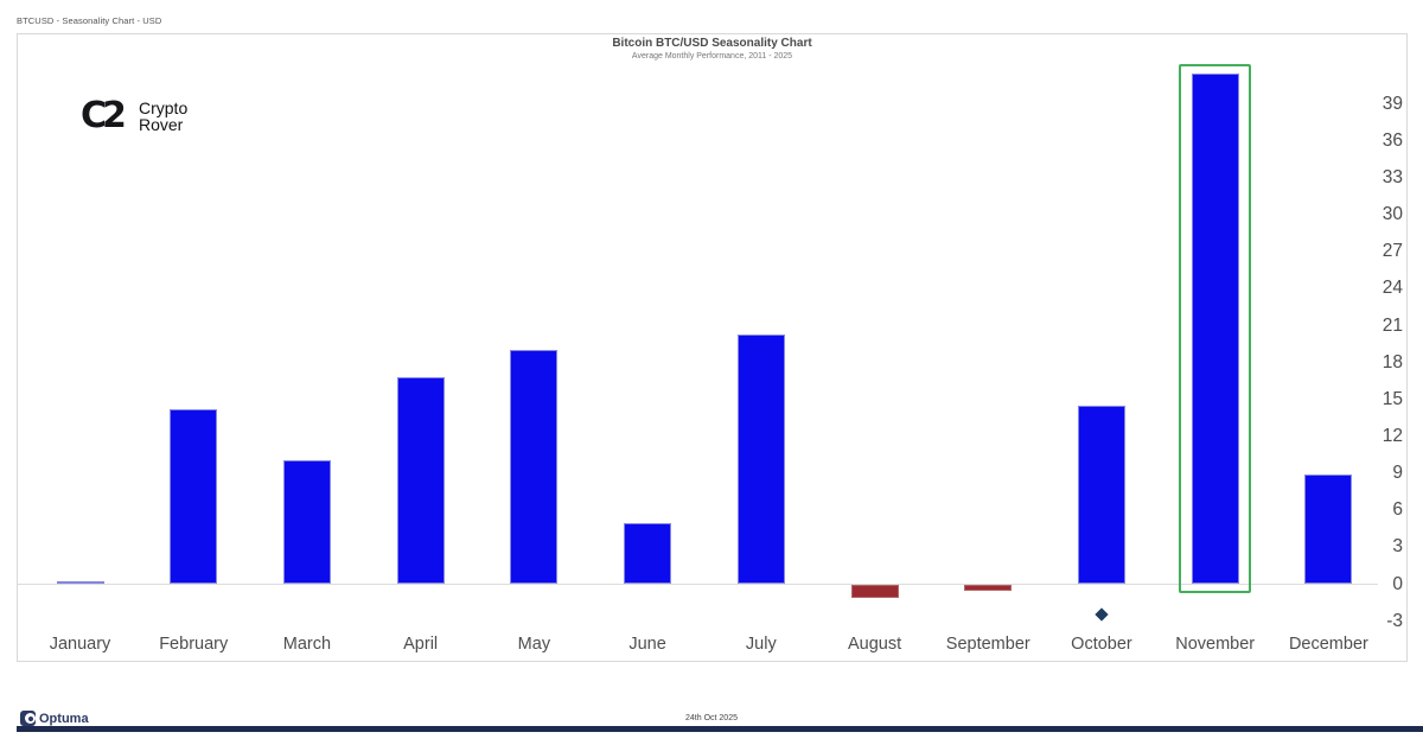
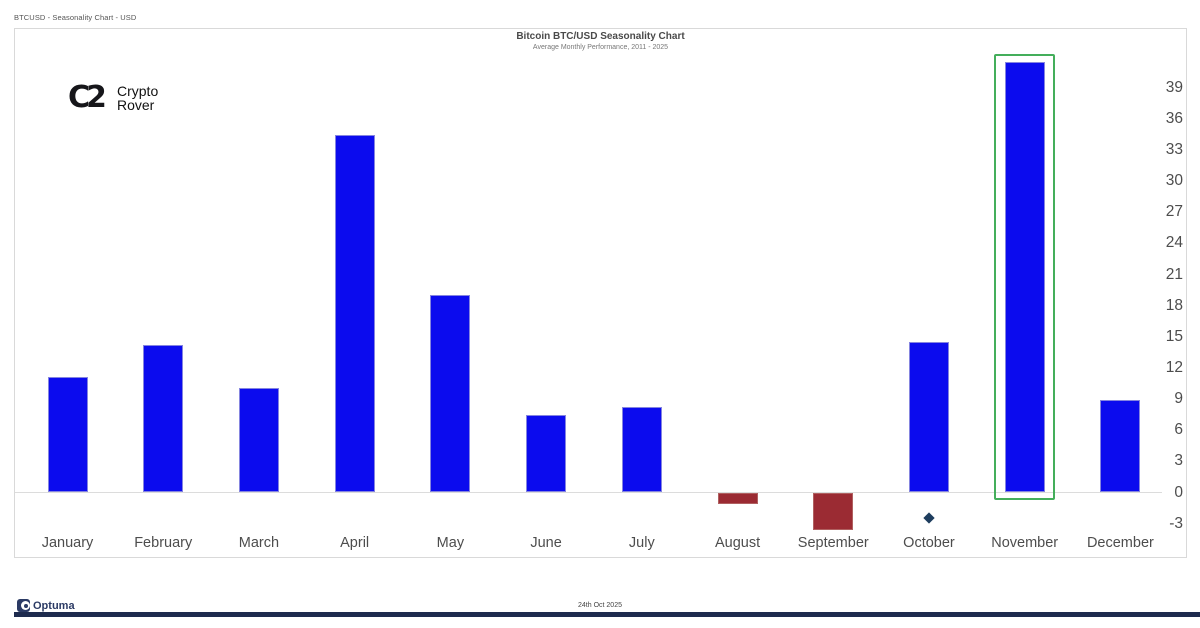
January: 0.2 -> 11.1
April: 16.8 -> 34.4
June: 5.0 -> 7.5
July: 20.3 -> 8.2
September: -0.5 -> -3.6
